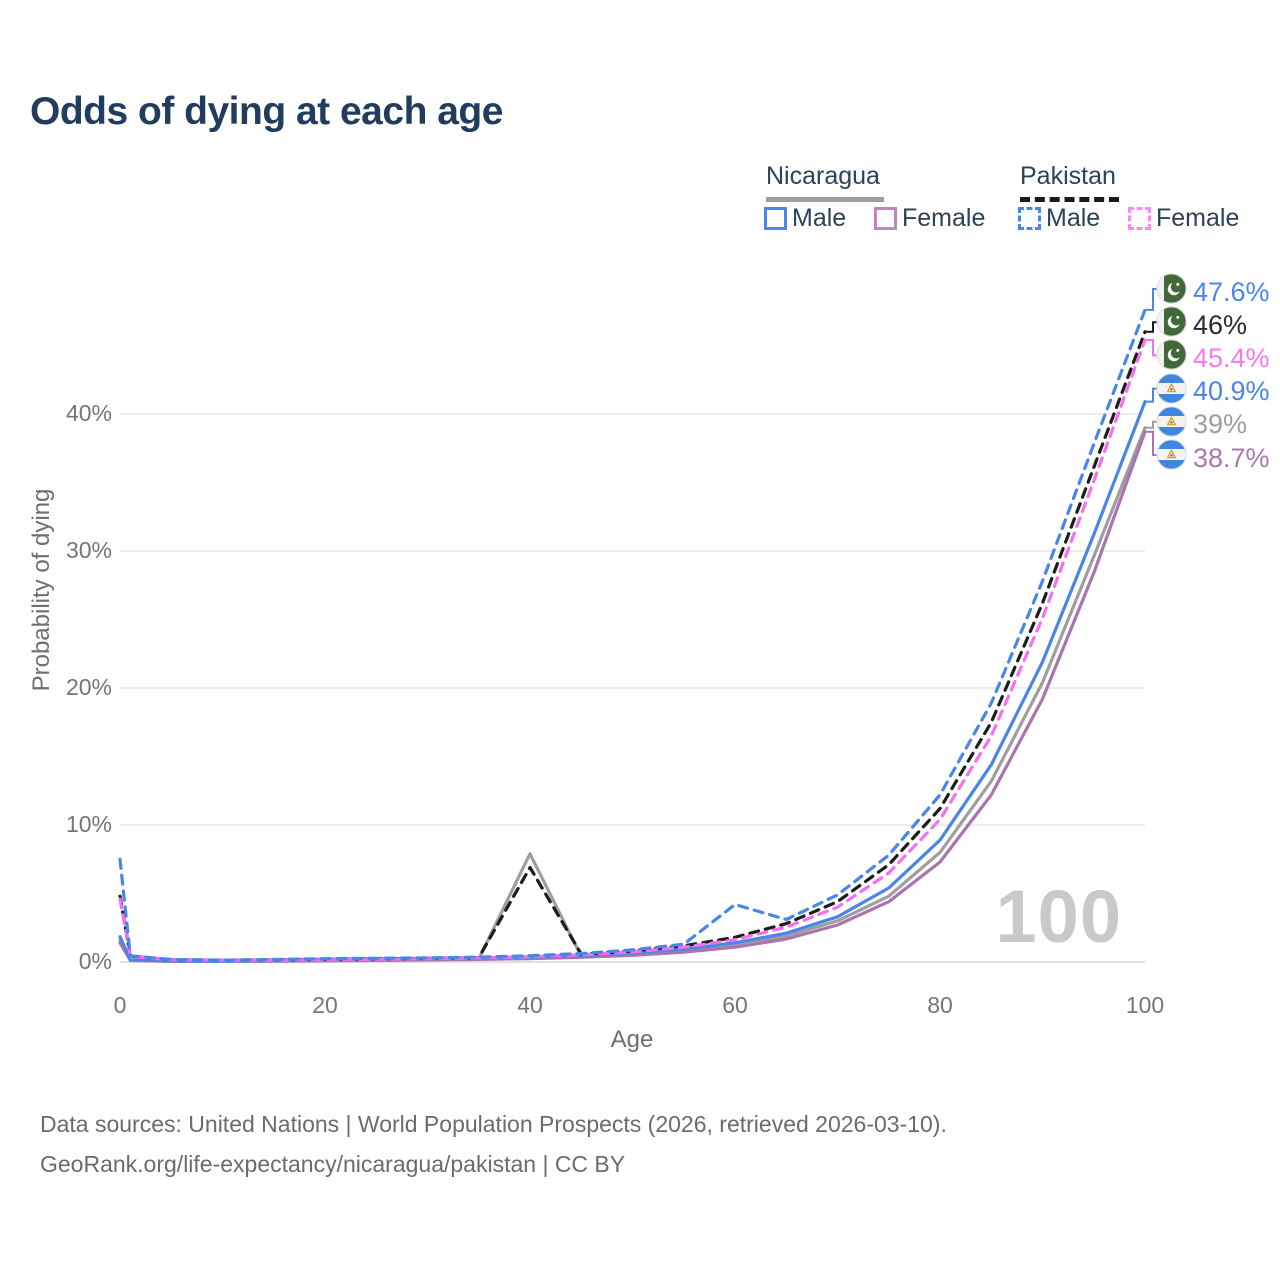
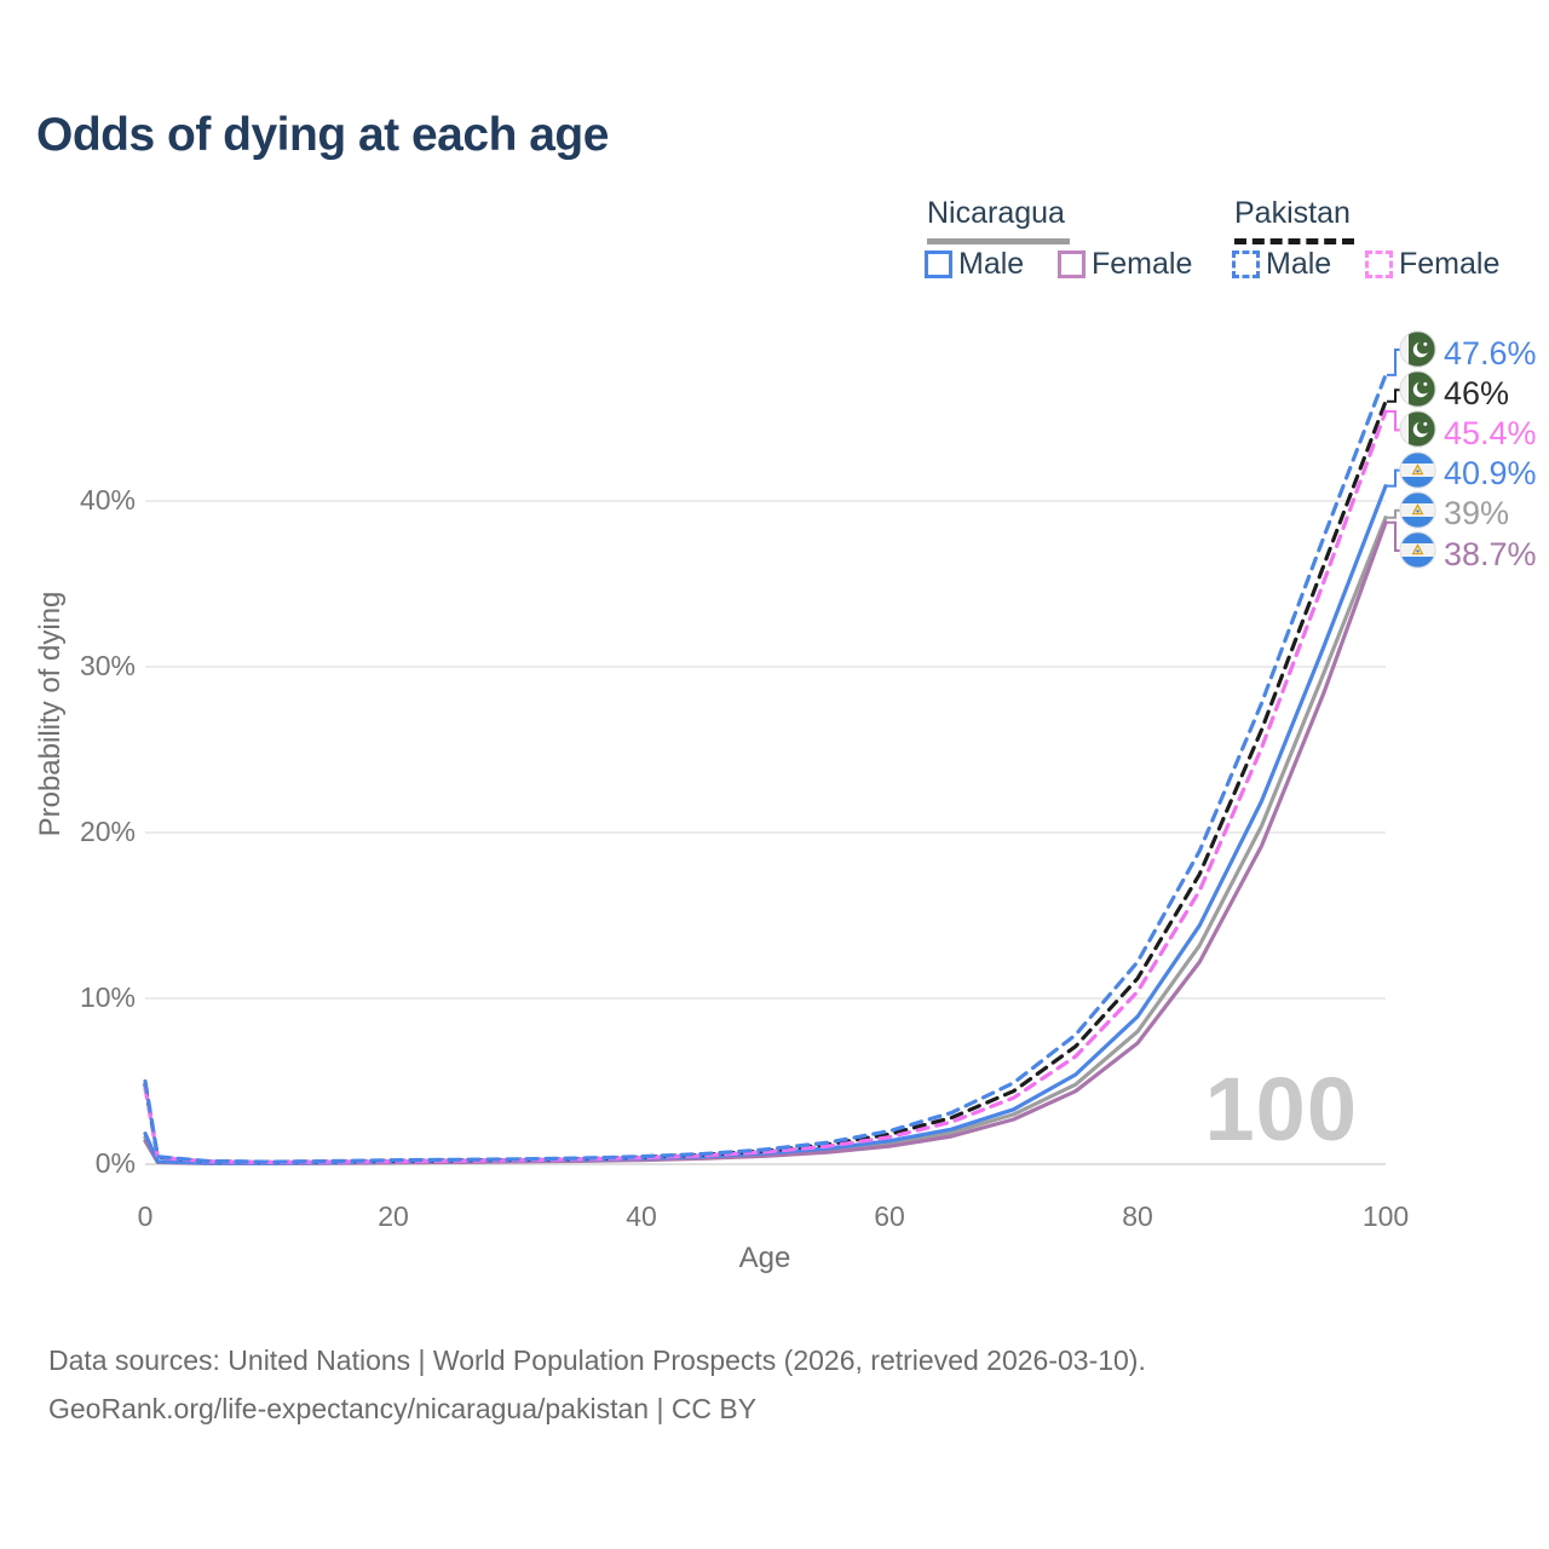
Pakistan Male/0: 7.5% -> 5.0%
Pakistan/40: 6.9% -> 0.4%
Nicaragua/40: 7.9% -> 0.3%
Pakistan Male/60: 4.2% -> 2.0%
